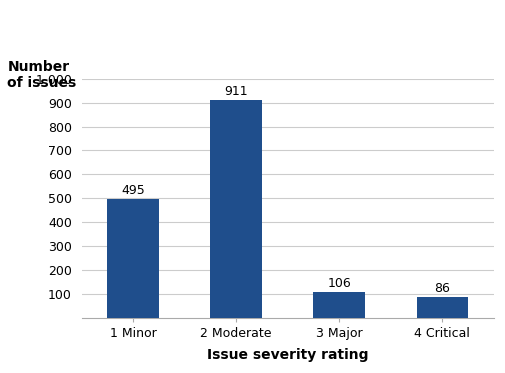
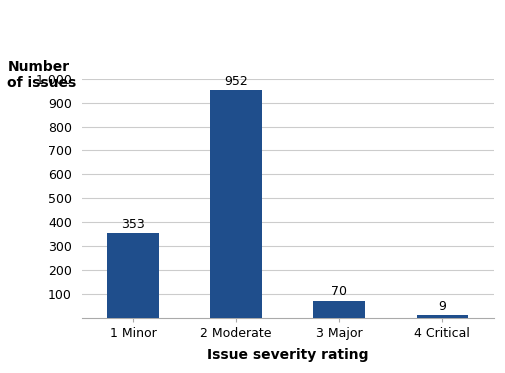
1 Minor: 495 -> 353
2 Moderate: 911 -> 952
3 Major: 106 -> 70
4 Critical: 86 -> 9
